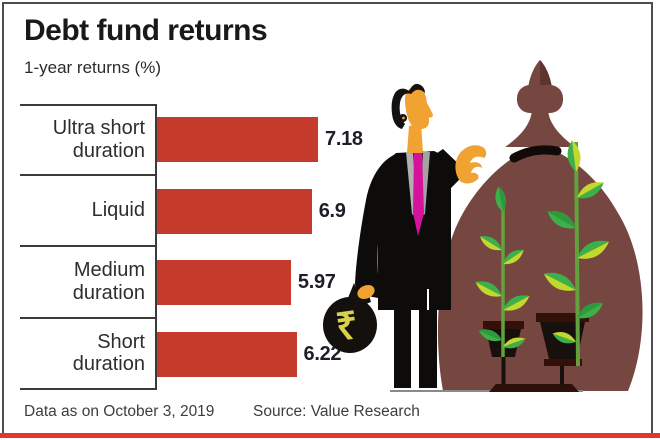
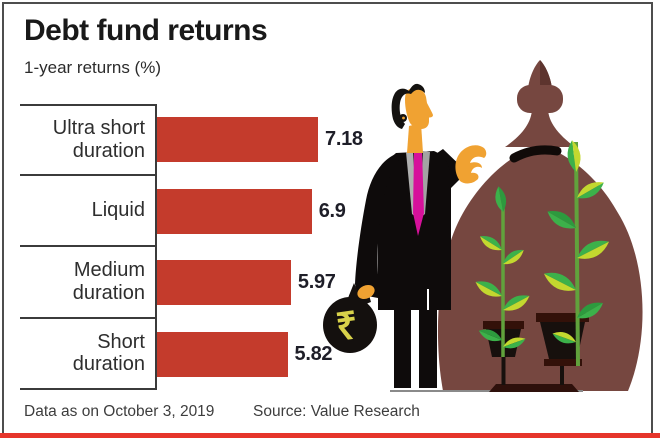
Short duration: 6.22 -> 5.82
